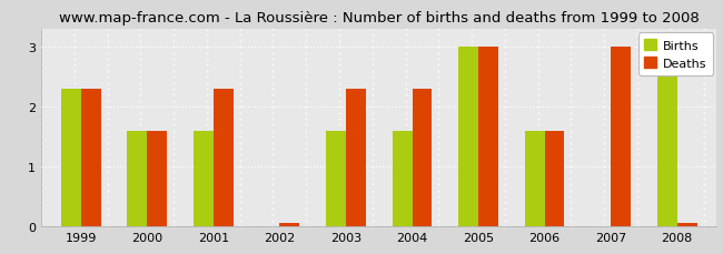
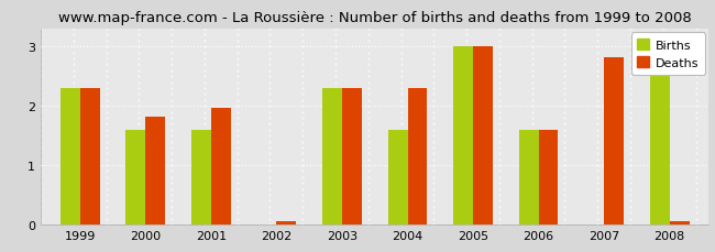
Deaths/2000: 1.60 -> 1.82
Deaths/2001: 2.30 -> 1.96
Births/2003: 1.6 -> 2.3
Deaths/2007: 3.00 -> 2.82
